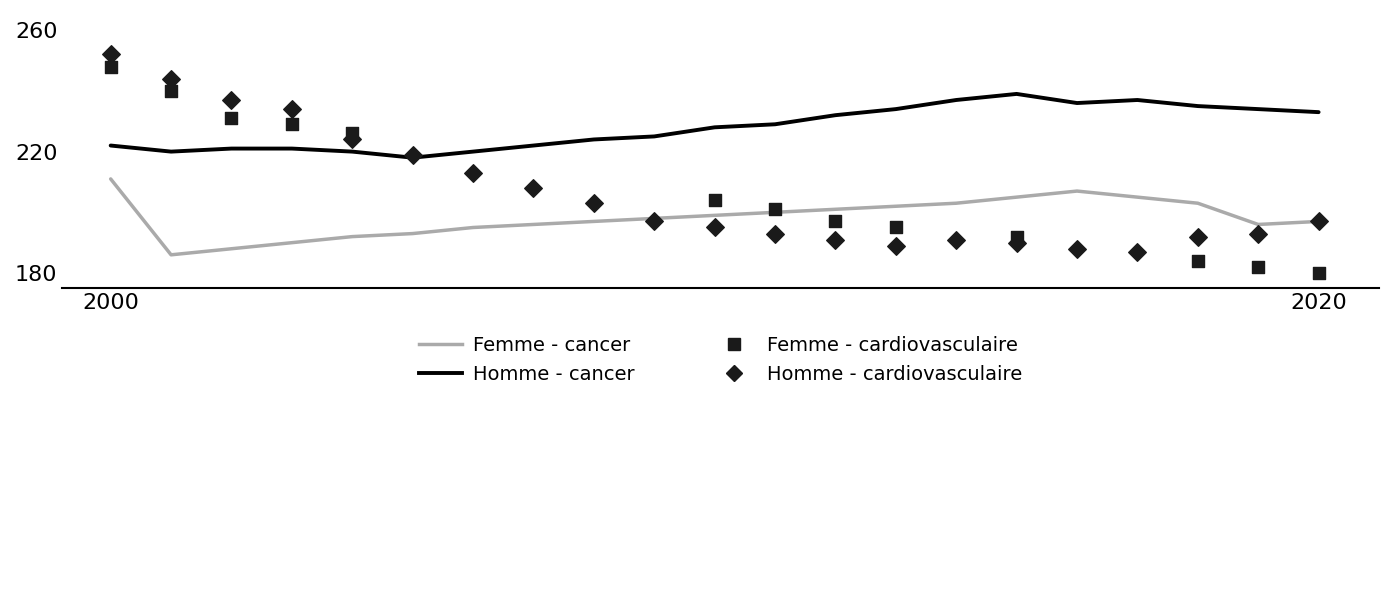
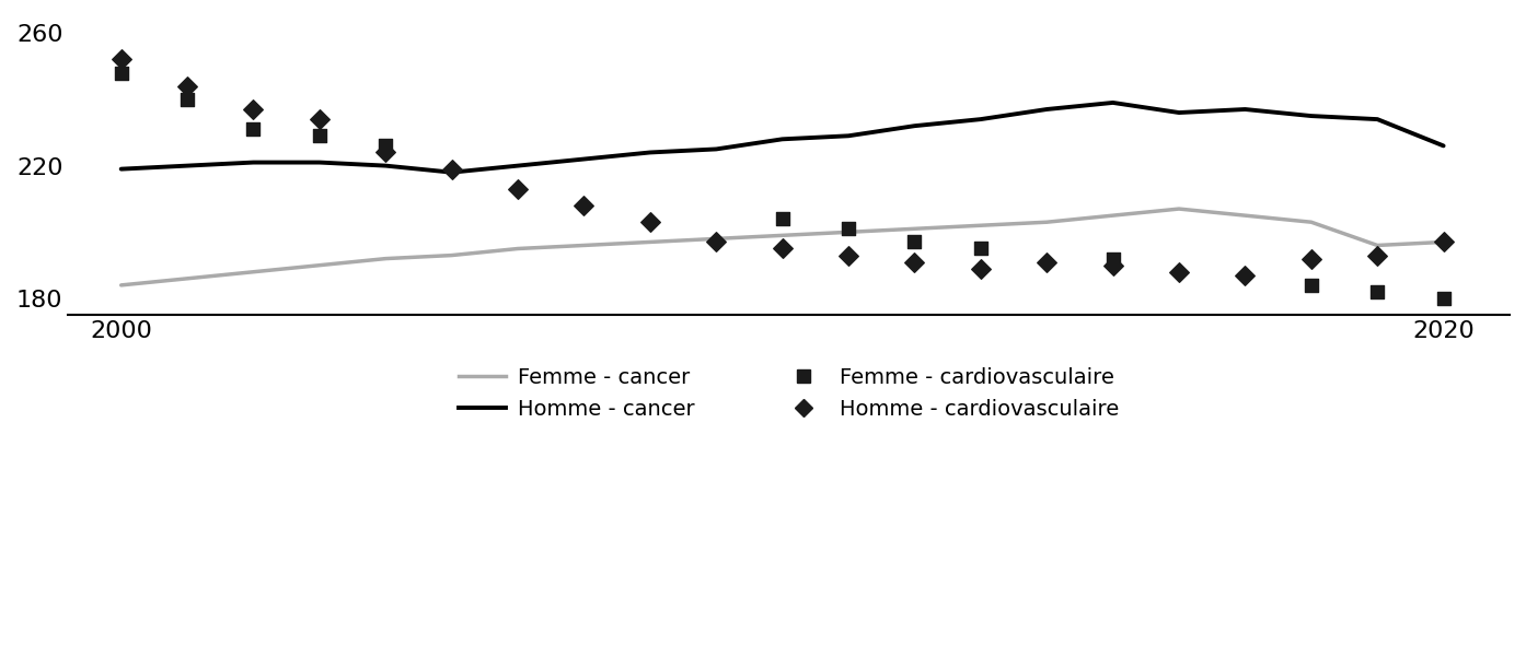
Homme - cancer/2000: 222 -> 219
Femme - cancer/2000: 211 -> 184
Homme - cancer/2020: 233 -> 226
